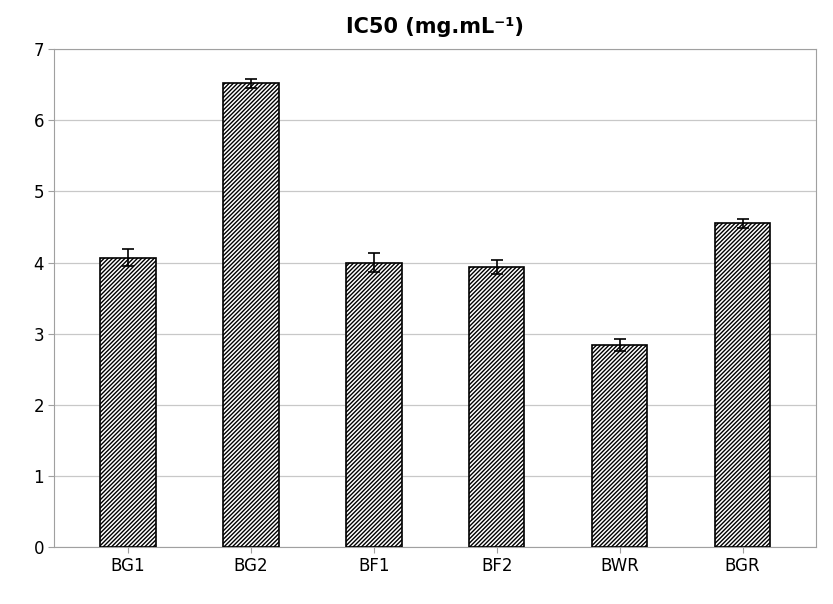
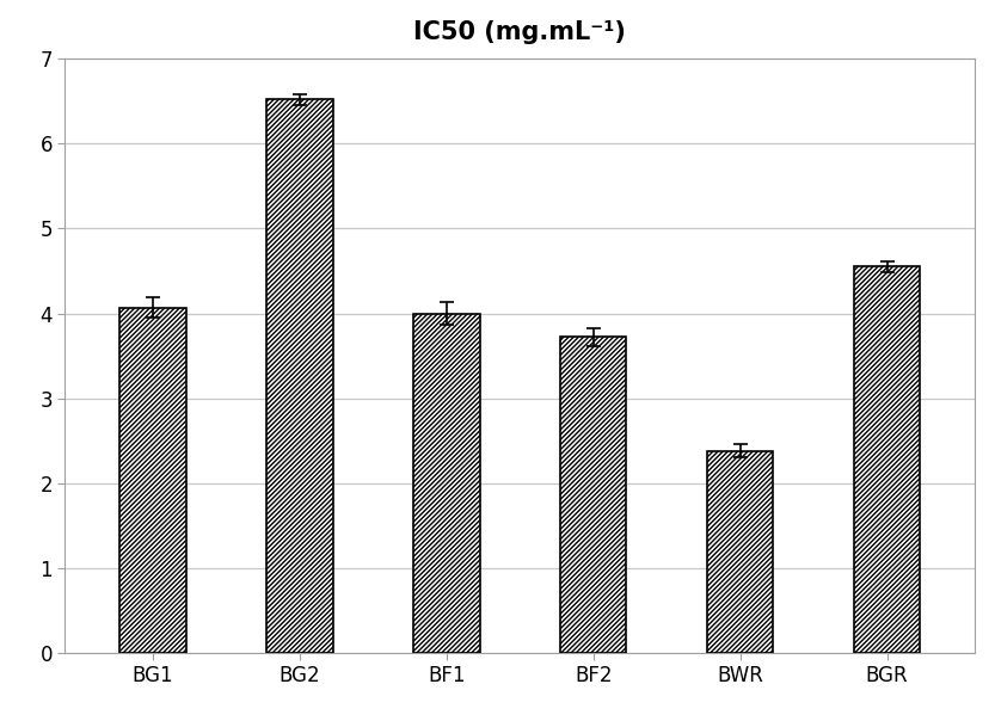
BF2: 3.94 -> 3.72
BWR: 2.84 -> 2.38
